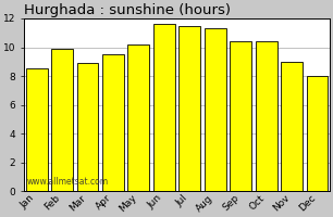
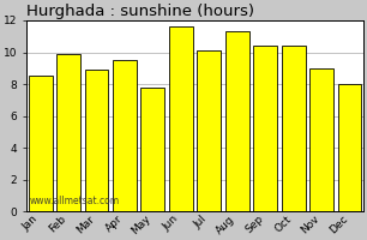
May: 10.2 -> 7.8
Jul: 11.5 -> 10.1
